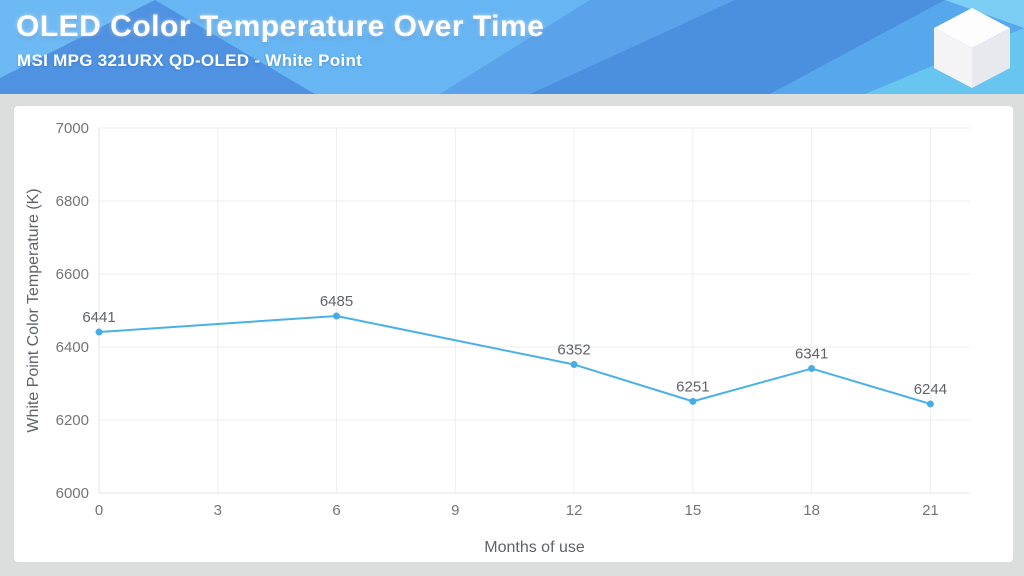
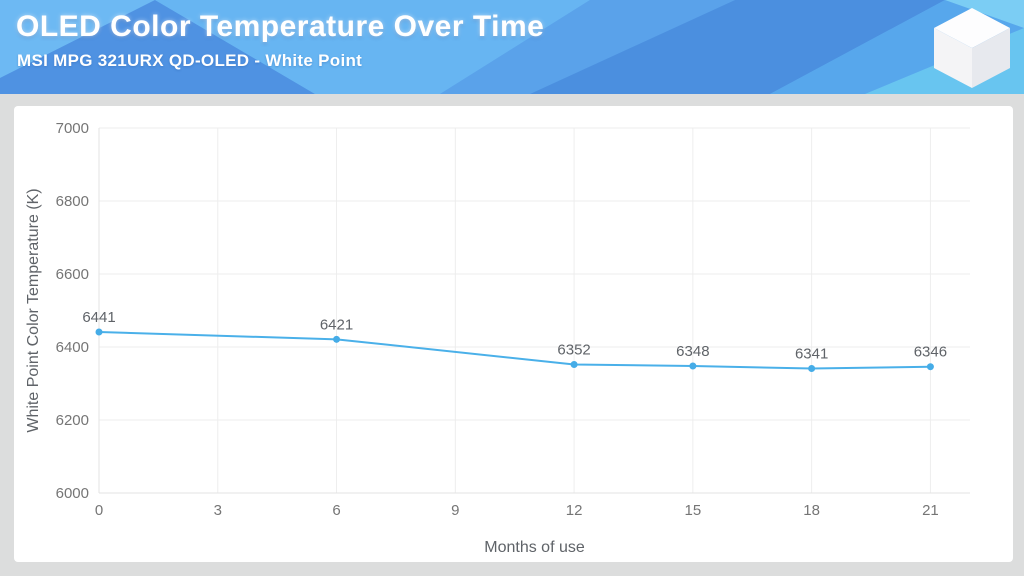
6: 6485 -> 6421
15: 6251 -> 6348
21: 6244 -> 6346
